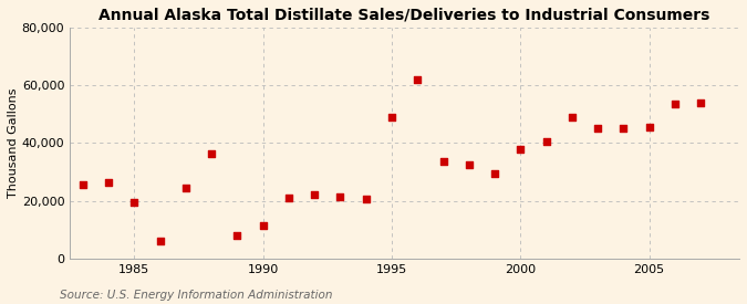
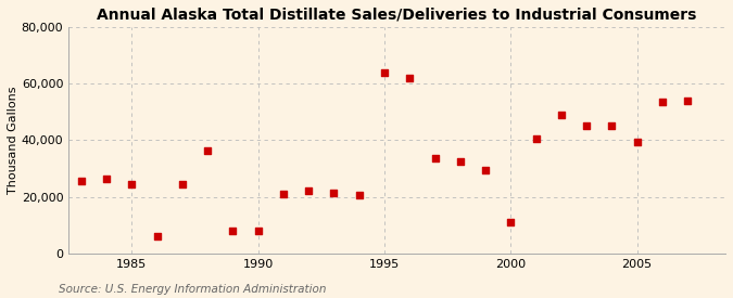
1985: 19,500 -> 24,500
1990: 11,500 -> 8,000
1995: 49,000 -> 64,000
2000: 38,000 -> 11,000
2005: 45,500 -> 39,500
